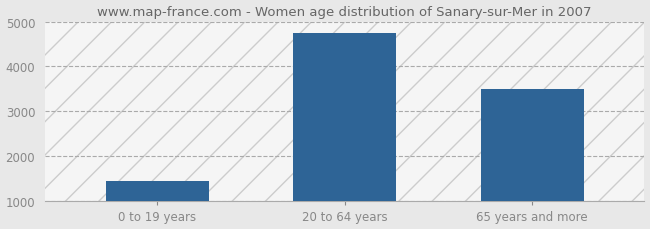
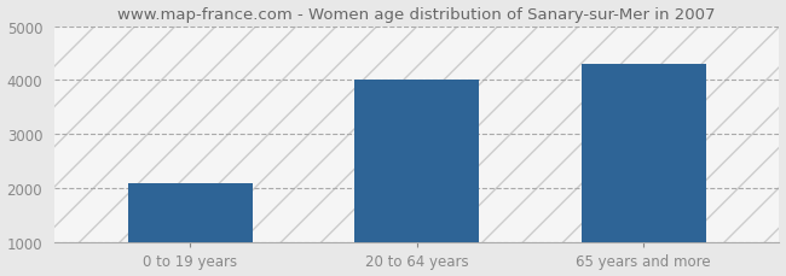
0 to 19 years: 1450 -> 2100
20 to 64 years: 4750 -> 4000
65 years and more: 3500 -> 4300
